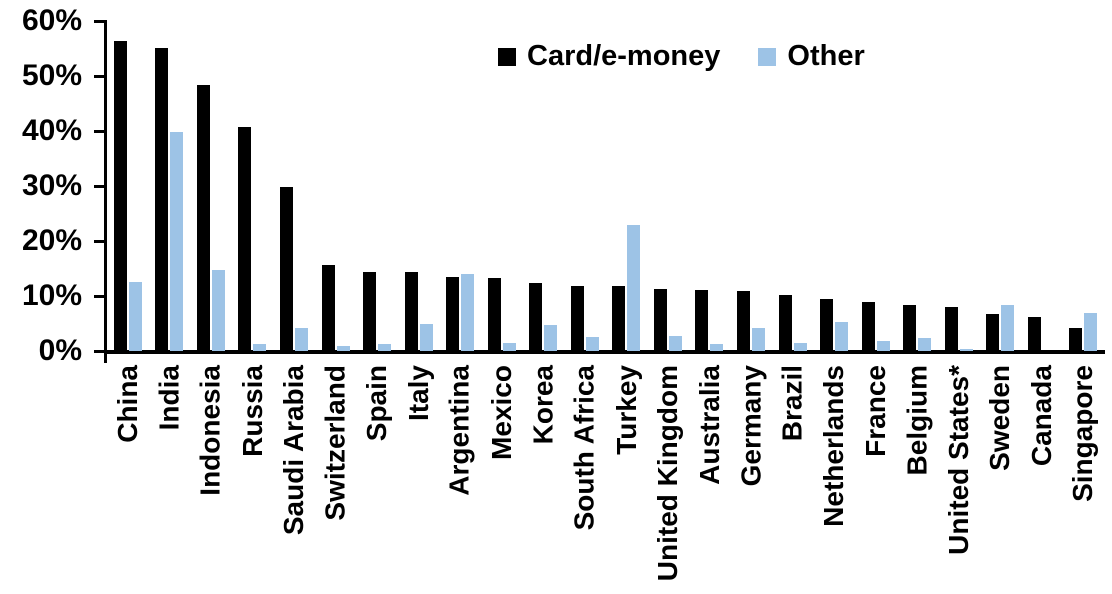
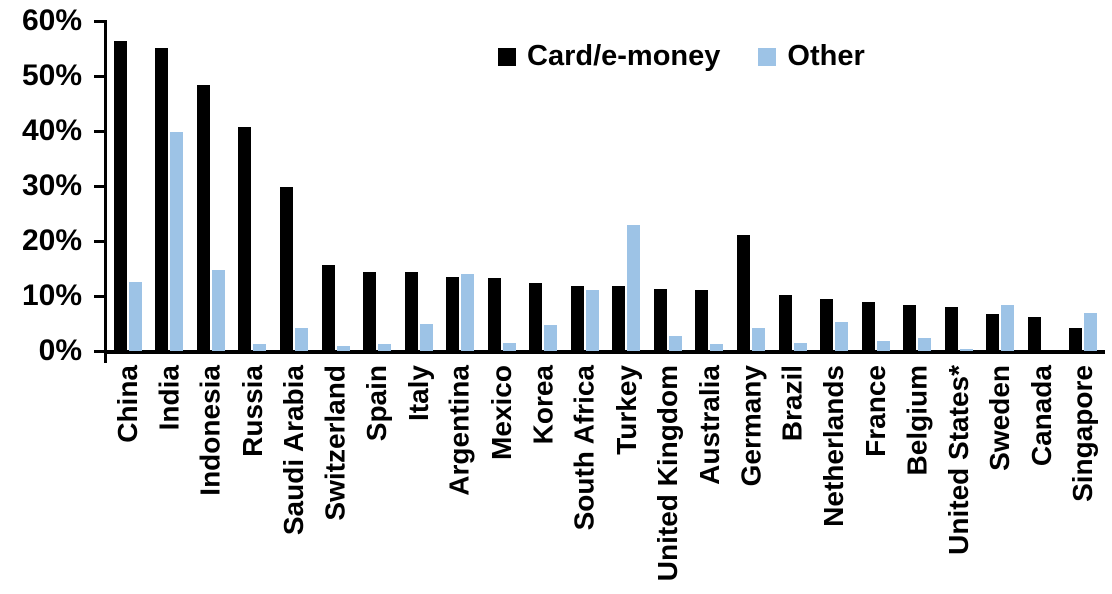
Other/South Africa: 3% -> 11%
Card/e-money/Germany: 11% -> 21%
